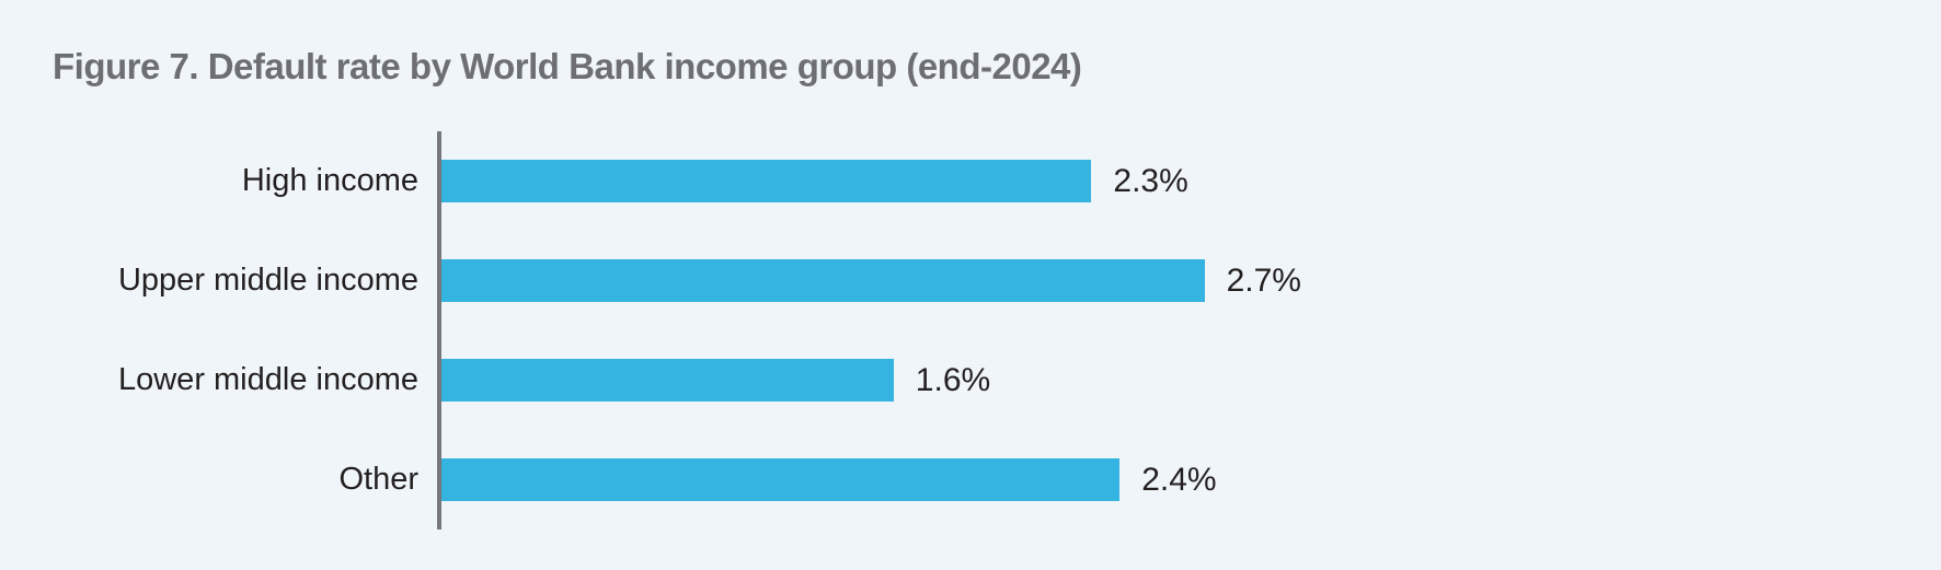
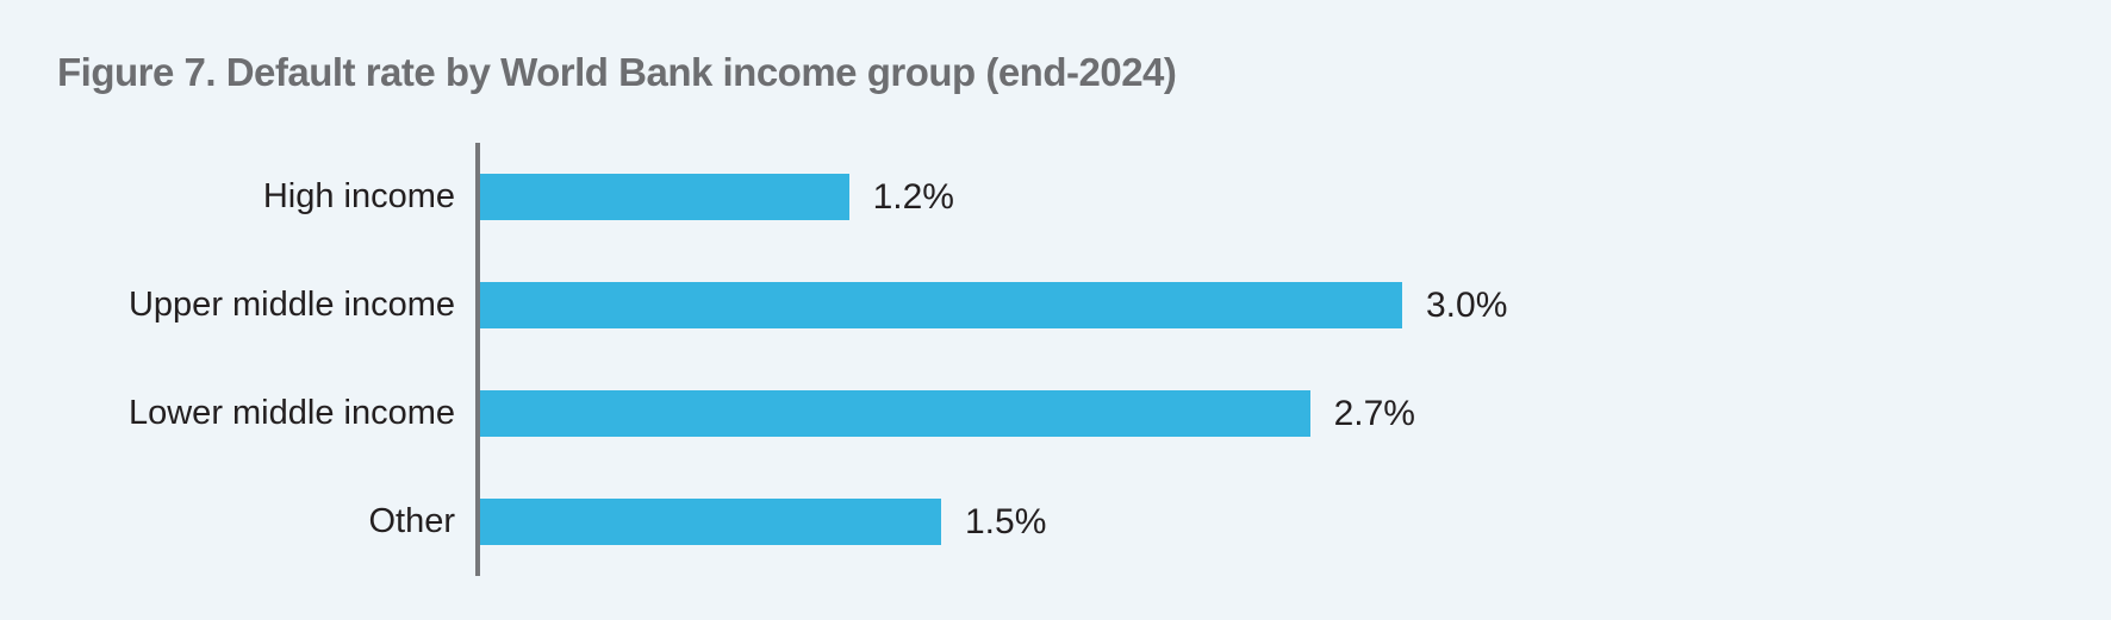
High income: 2.3% -> 1.2%
Upper middle income: 2.7% -> 3.0%
Lower middle income: 1.6% -> 2.7%
Other: 2.4% -> 1.5%
